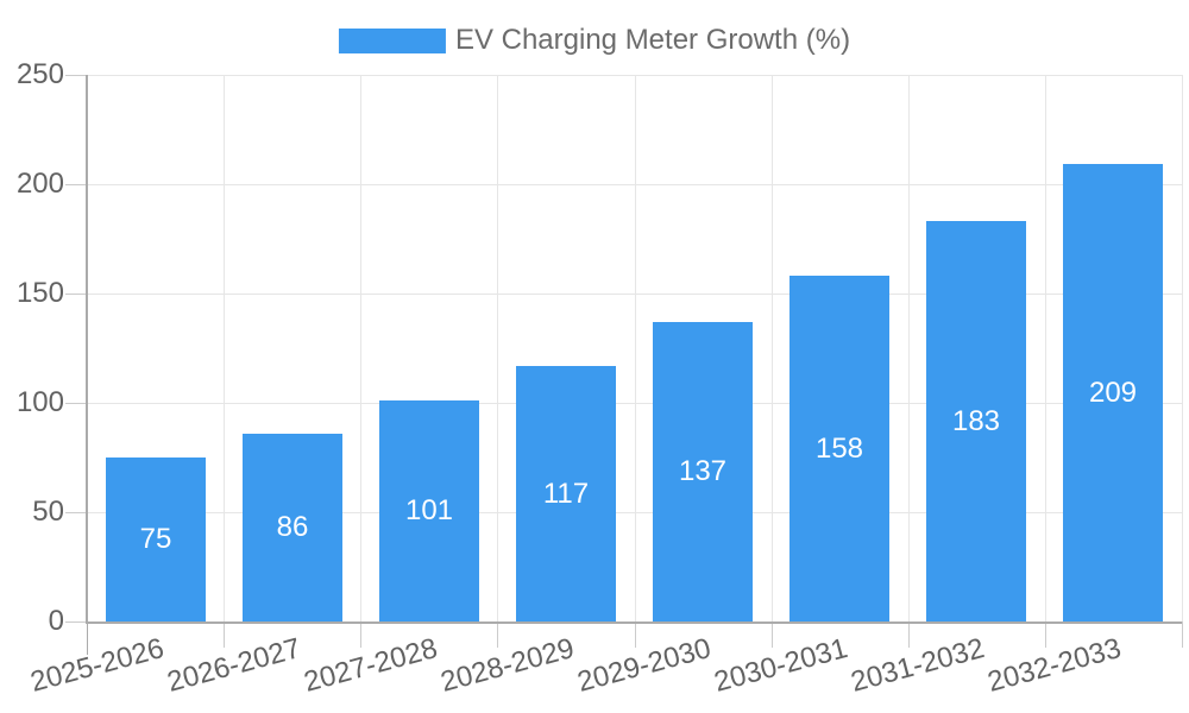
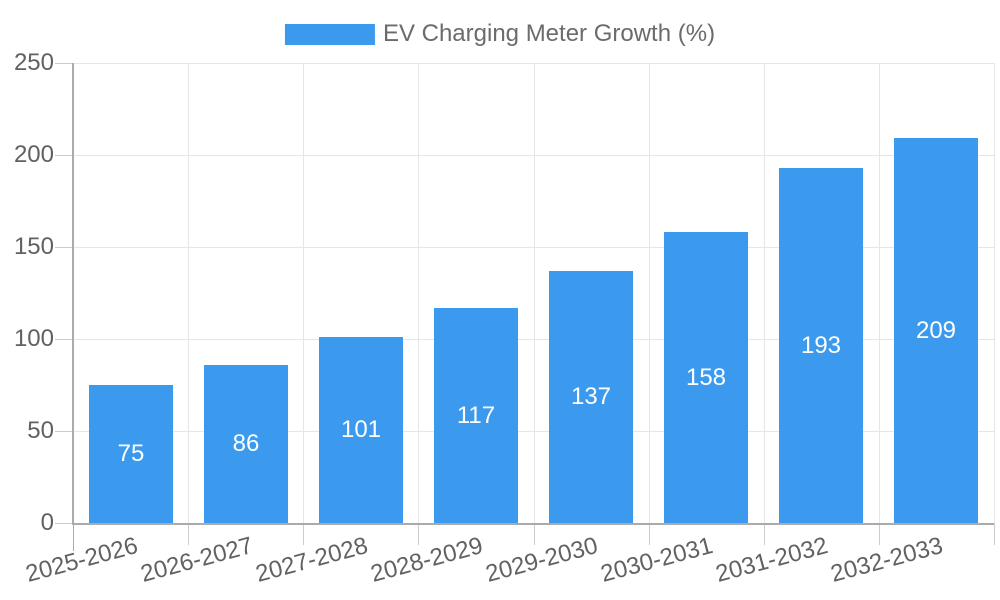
2031-2032: 183 -> 193
